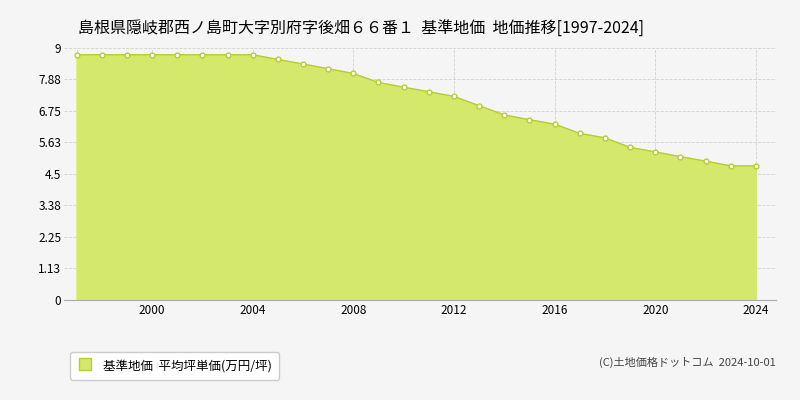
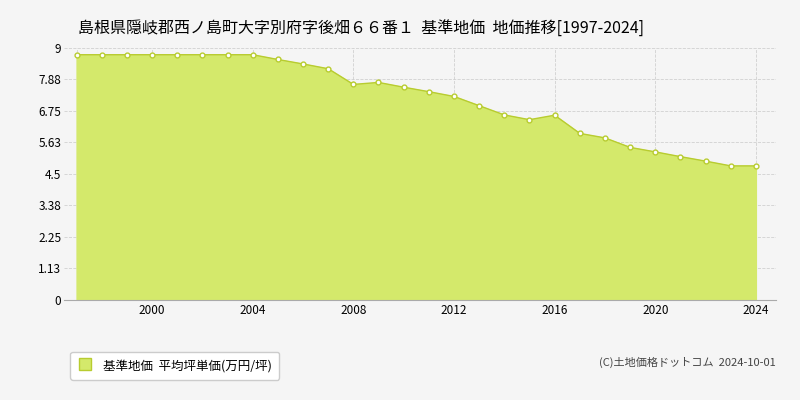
2008: 8.09 -> 7.70
2016: 6.28 -> 6.60
